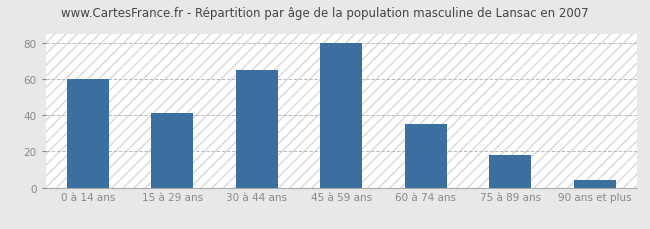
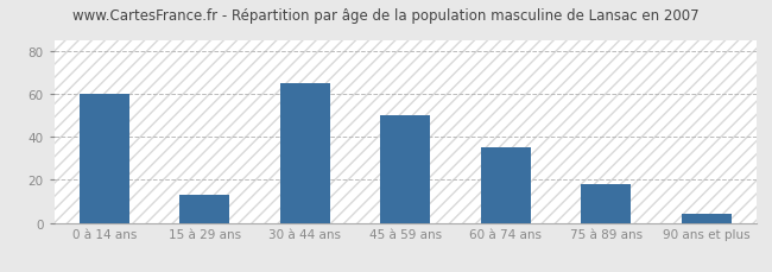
15 à 29 ans: 41 -> 13
45 à 59 ans: 80 -> 50
